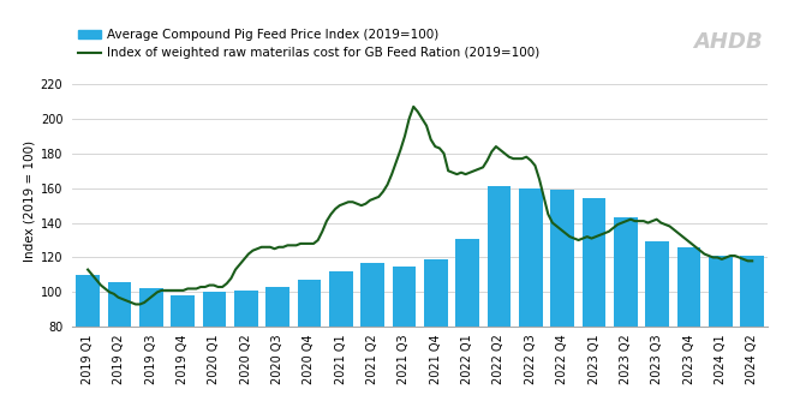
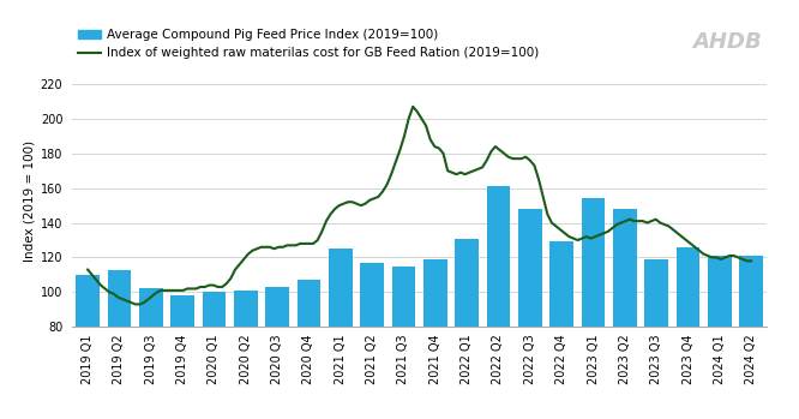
Average Compound Pig Feed Price Index (2019=100)/2019 Q2: 106 -> 113
Average Compound Pig Feed Price Index (2019=100)/2021 Q1: 112 -> 125
Average Compound Pig Feed Price Index (2019=100)/2022 Q3: 160 -> 148
Average Compound Pig Feed Price Index (2019=100)/2022 Q4: 159 -> 129
Average Compound Pig Feed Price Index (2019=100)/2023 Q2: 143 -> 148
Average Compound Pig Feed Price Index (2019=100)/2023 Q3: 129 -> 119
